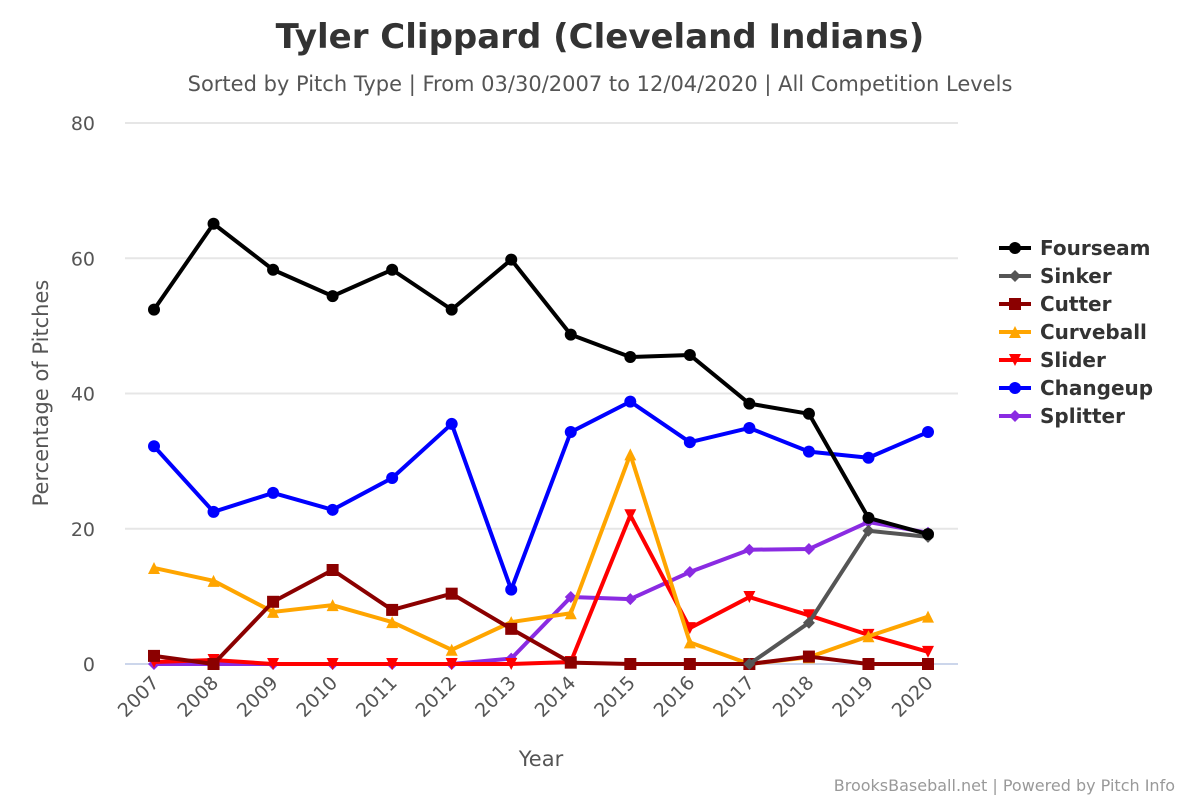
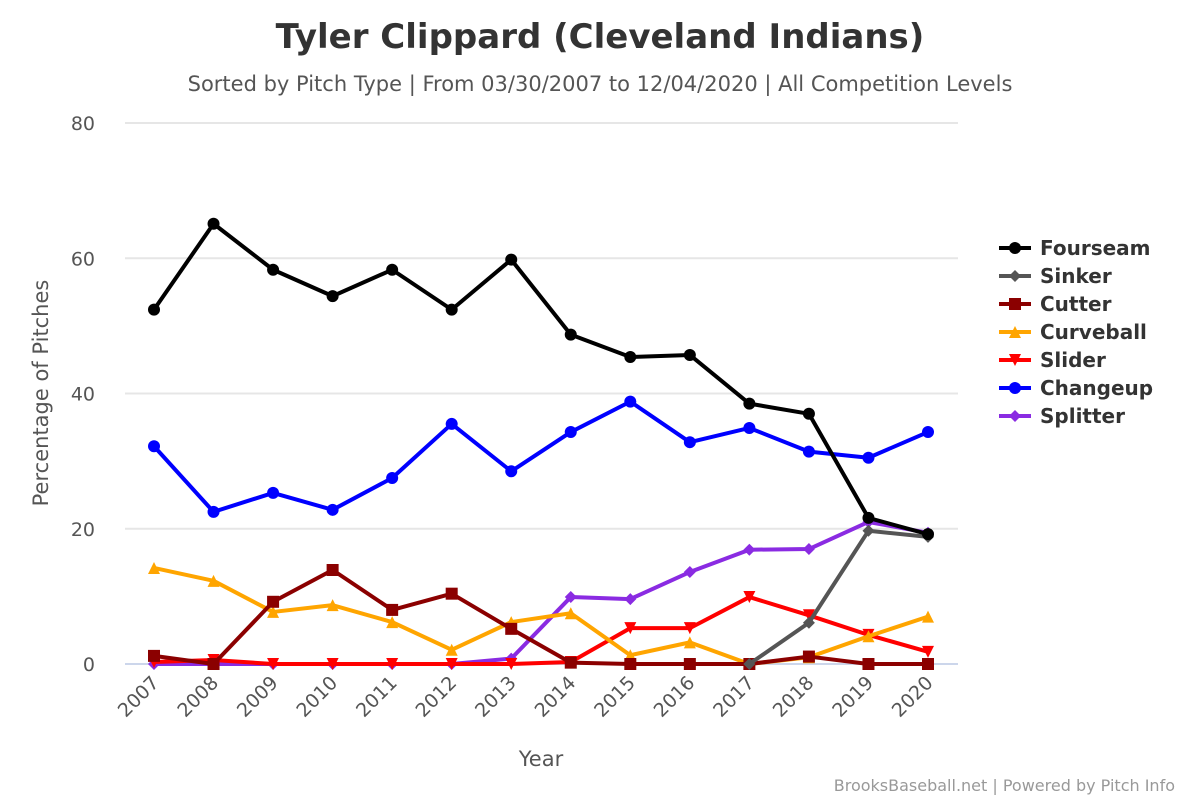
Changeup/2013: 11 -> 28
Curveball/2015: 31 -> 1
Slider/2015: 22 -> 5
